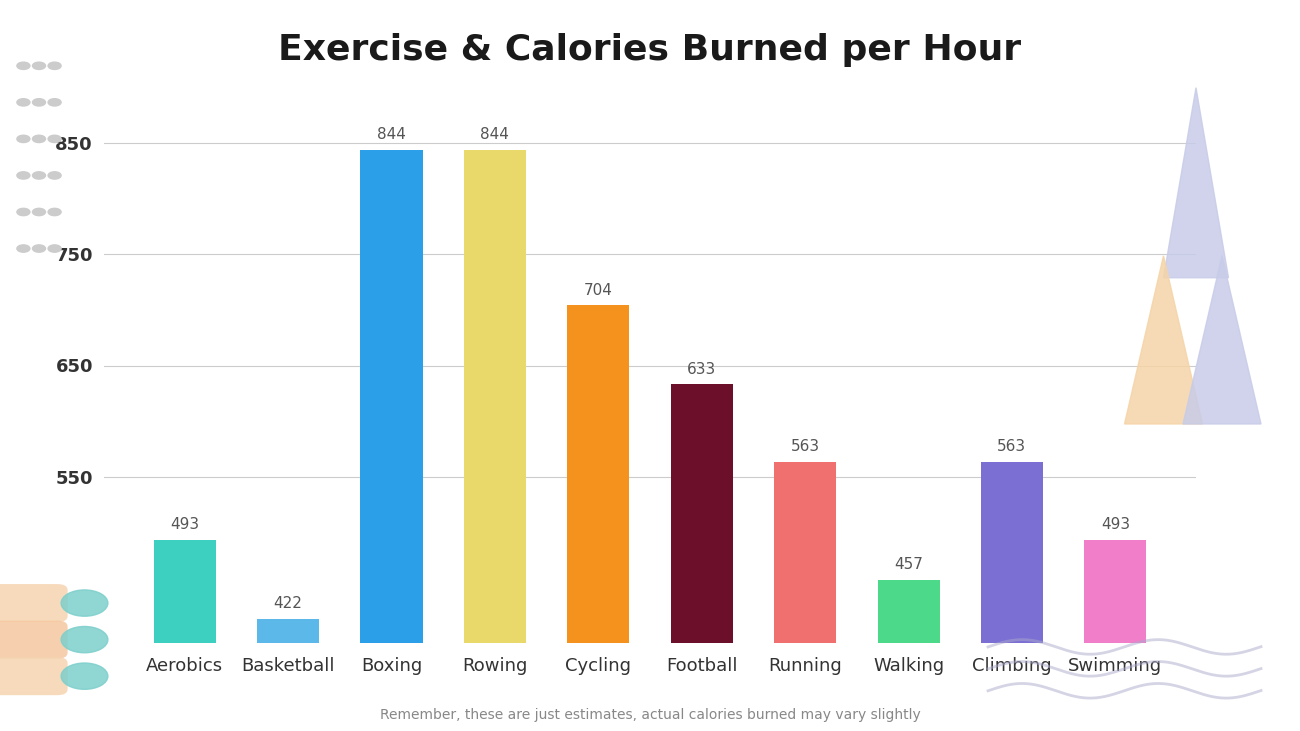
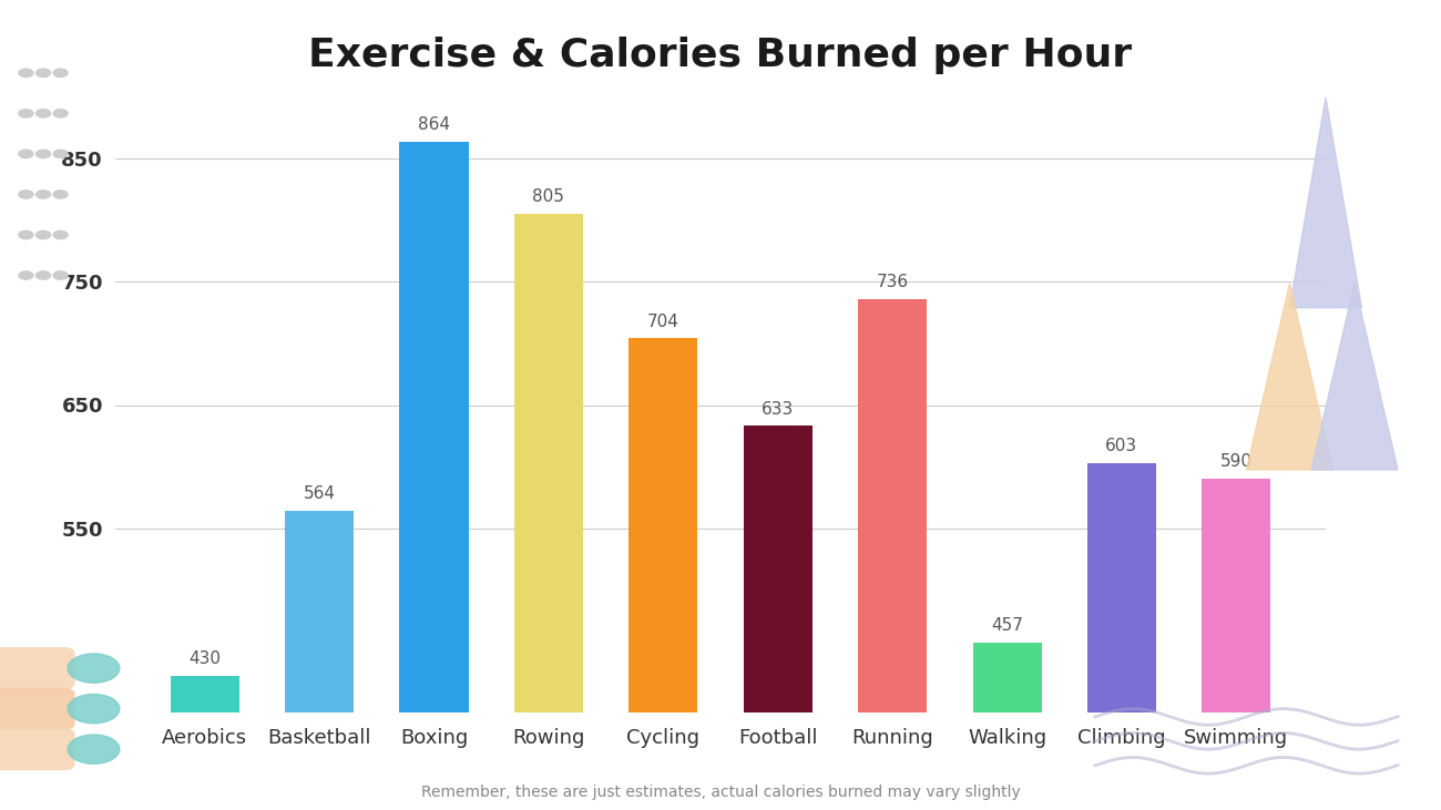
Aerobics: 493 -> 430
Basketball: 422 -> 564
Boxing: 844 -> 864
Rowing: 844 -> 805
Running: 563 -> 736
Climbing: 563 -> 603
Swimming: 493 -> 590
